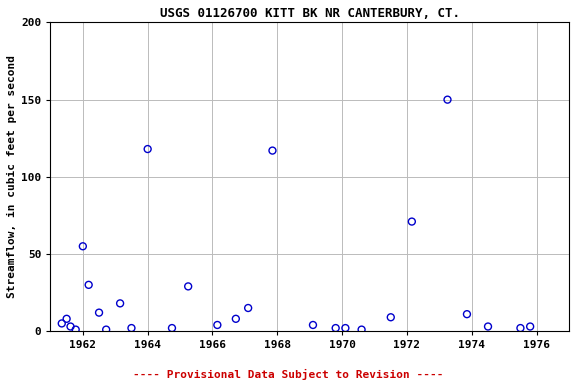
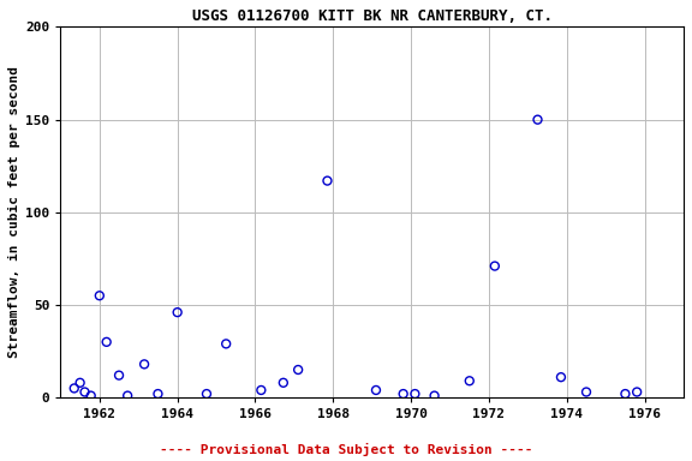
1964: 118 -> 46
